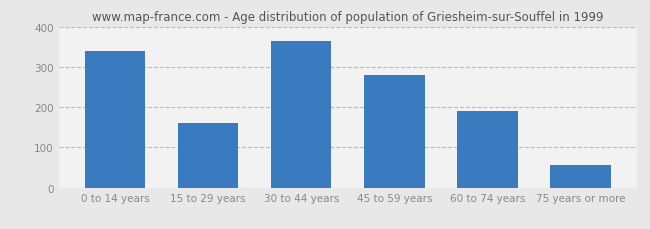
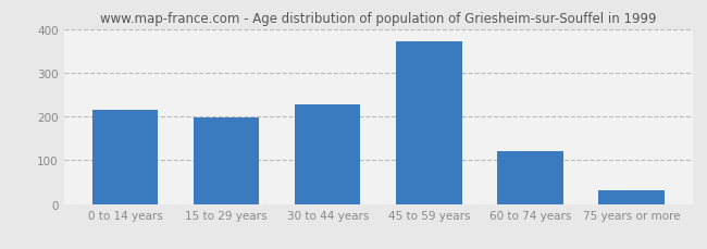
0 to 14 years: 340 -> 215
15 to 29 years: 160 -> 198
30 to 44 years: 365 -> 228
45 to 59 years: 280 -> 372
60 to 74 years: 190 -> 120
75 years or more: 55 -> 32
